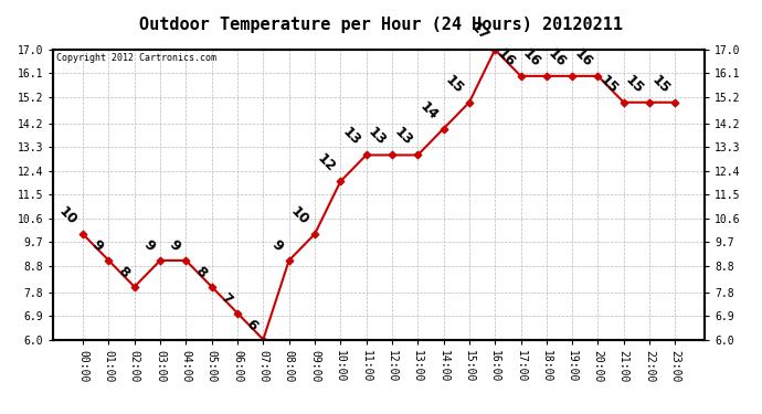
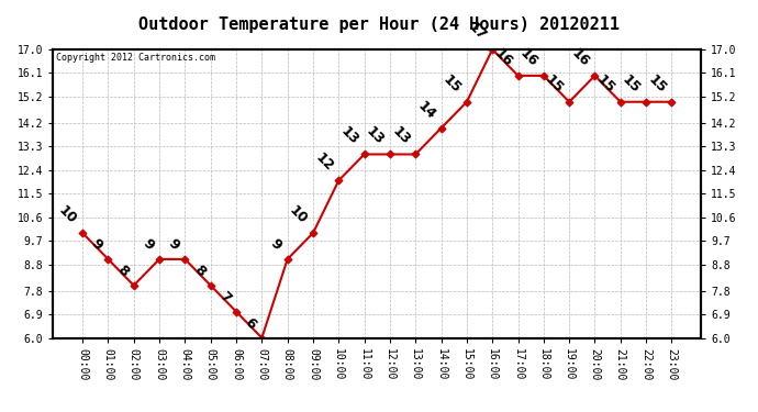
19:00: 16 -> 15
